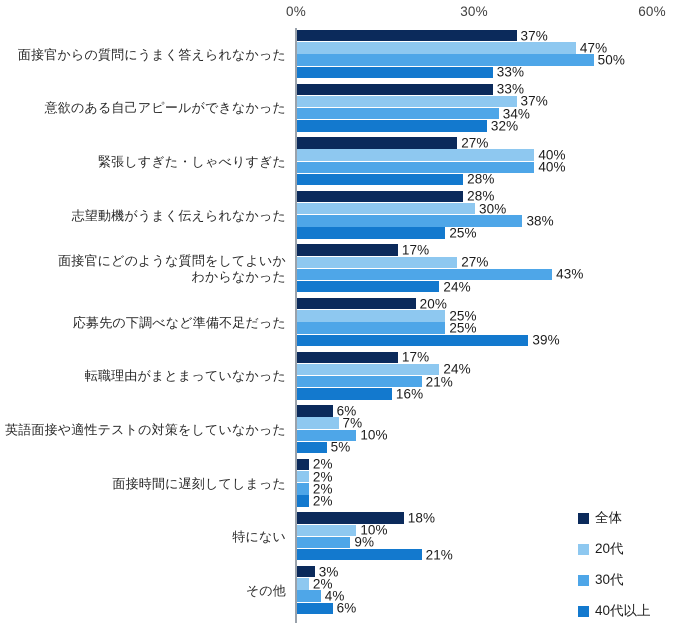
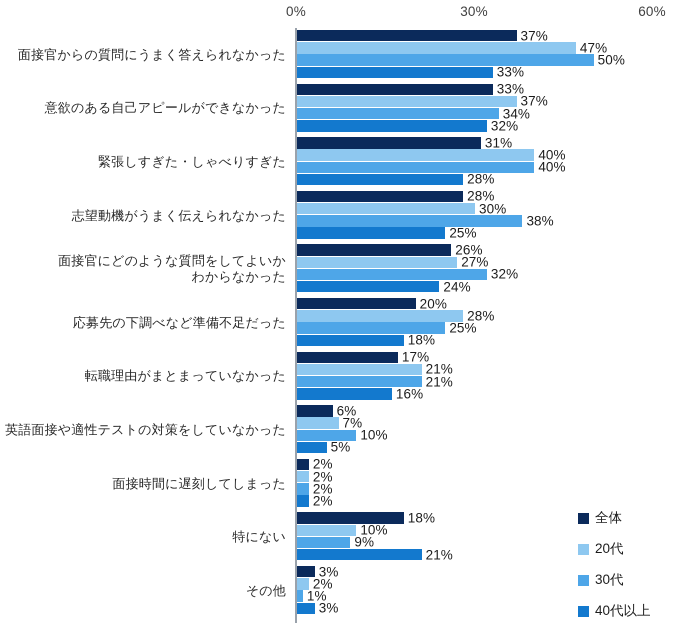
全体/緊張しすぎた・しゃべりすぎた: 27% -> 31%
全体/面接官にどのような質問をしてよいか わからなかった: 17% -> 26%
30代/面接官にどのような質問をしてよいか わからなかった: 43% -> 32%
20代/応募先の下調べなど準備不足だった: 25% -> 28%
40代以上/応募先の下調べなど準備不足だった: 39% -> 18%
20代/転職理由がまとまっていなかった: 24% -> 21%
30代/その他: 4% -> 1%
40代以上/その他: 6% -> 3%
